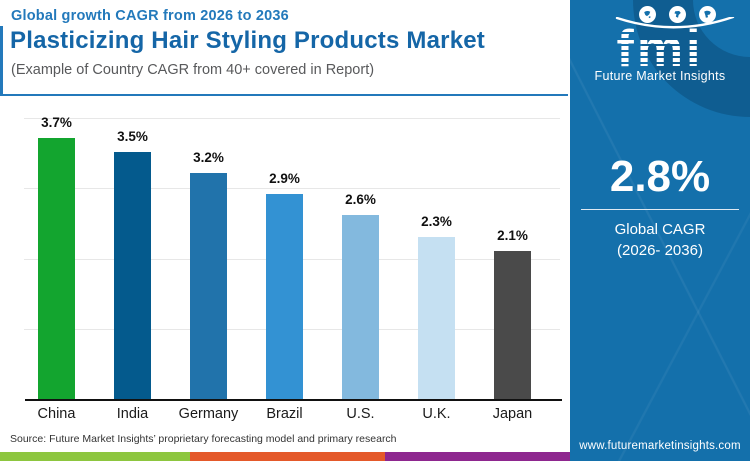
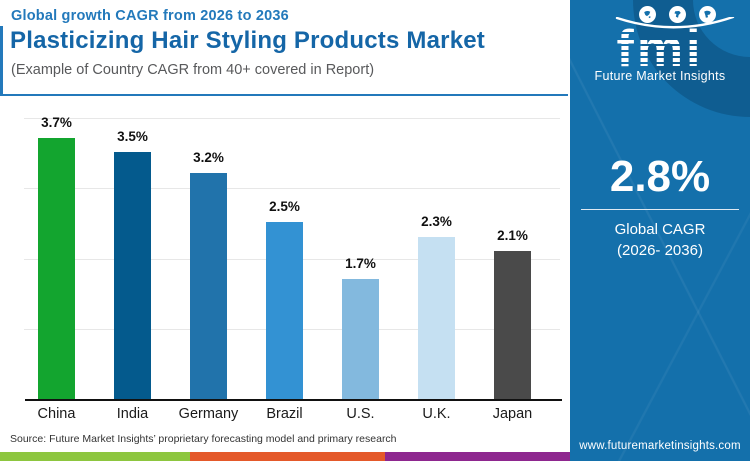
Brazil: 2.9% -> 2.5%
U.S.: 2.6% -> 1.7%
